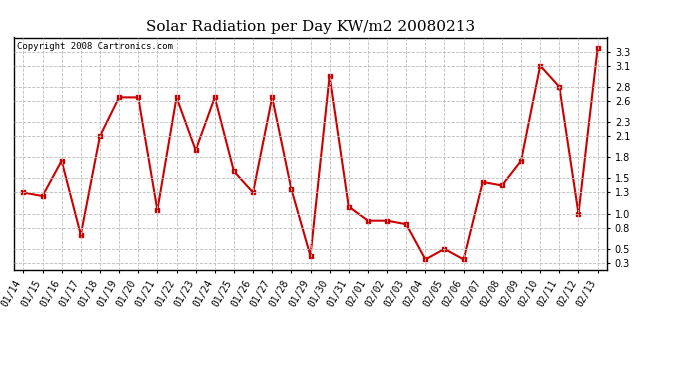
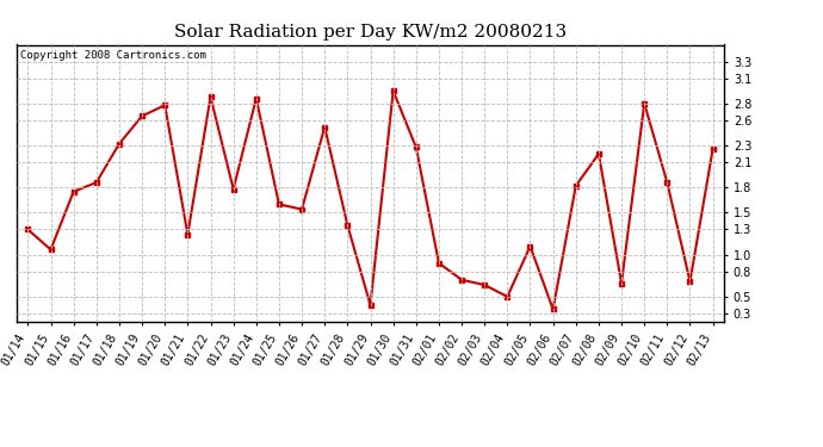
01/15: 1.25 -> 1.06
01/17: 0.70 -> 1.86
01/18: 2.10 -> 2.32
01/20: 2.65 -> 2.78
01/21: 1.05 -> 1.24
01/22: 2.65 -> 2.88
01/23: 1.90 -> 1.78
01/24: 2.65 -> 2.86
01/26: 1.30 -> 1.54
01/27: 2.65 -> 2.52
01/31: 1.10 -> 2.28
02/02: 0.90 -> 0.70
02/03: 0.85 -> 0.64
02/04: 0.35 -> 0.50
02/05: 0.50 -> 1.10
02/07: 1.45 -> 1.82
02/08: 1.40 -> 2.20
02/09: 1.75 -> 0.66
02/10: 3.10 -> 2.80
02/11: 2.80 -> 1.86
02/12: 1.00 -> 0.68
02/13: 3.35 -> 2.26
